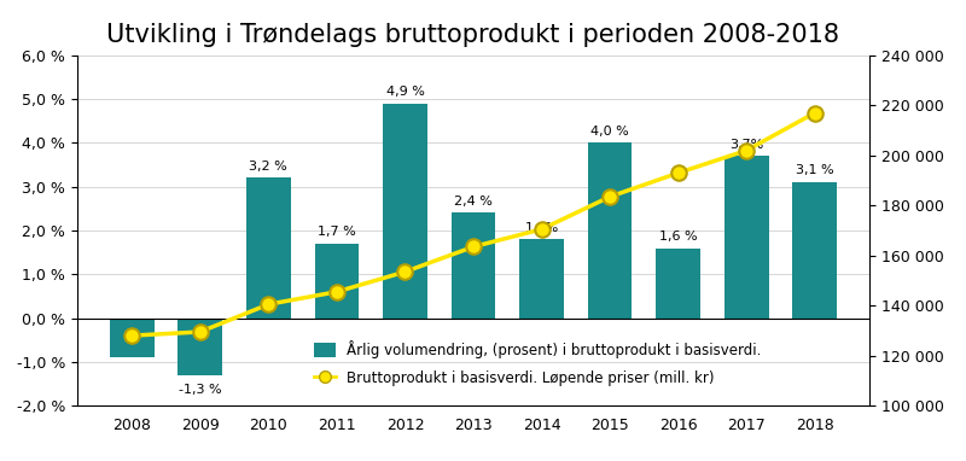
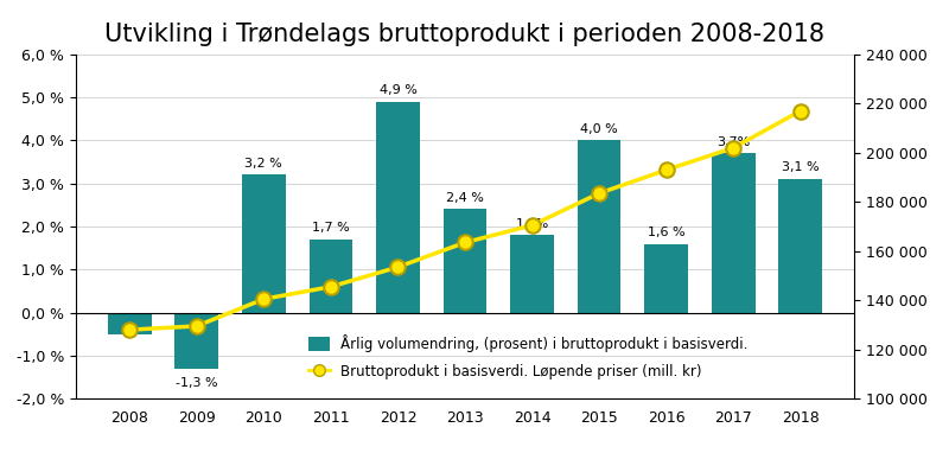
Årlig volumendring, (prosent) i bruttoprodukt i basisverdi./2008: -0,9 % -> -0,5 %
